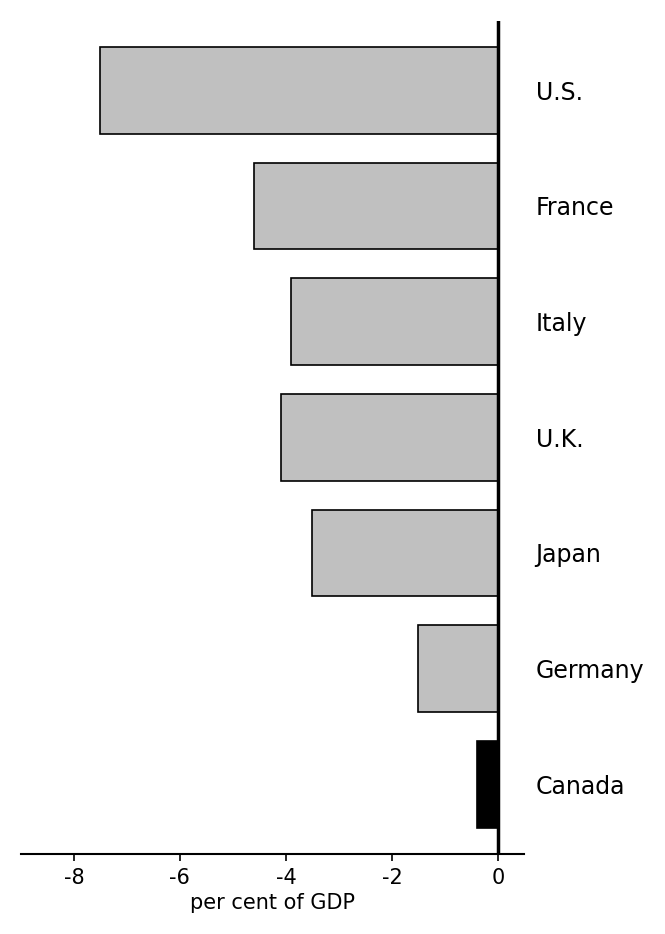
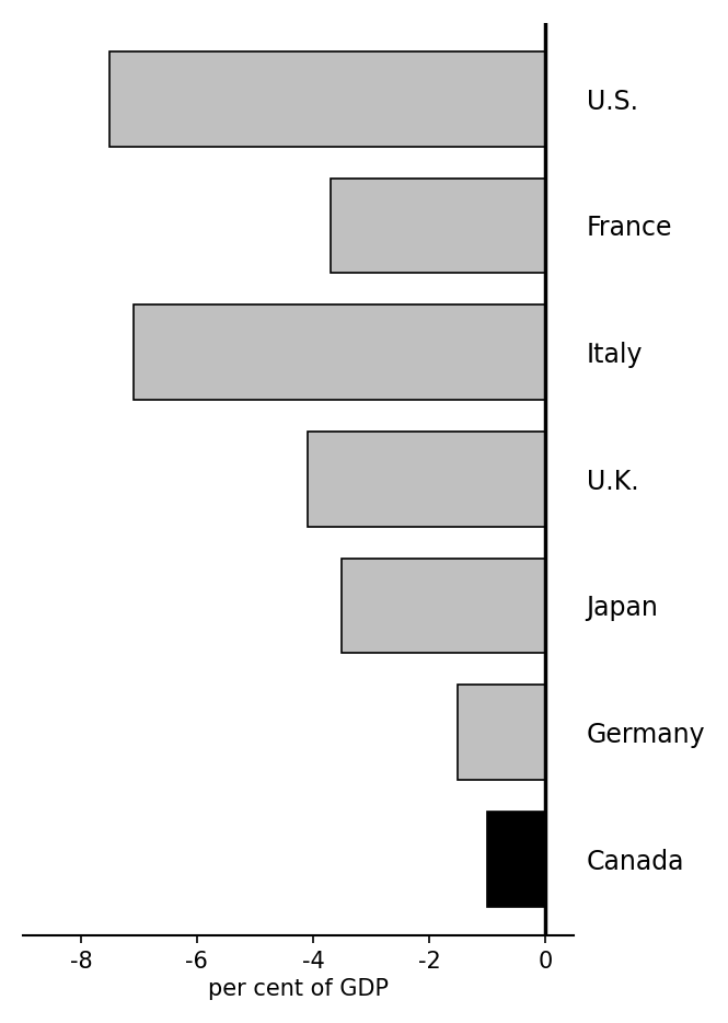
France: -4.6 -> -3.7
Italy: -3.9 -> -7.1
Canada: -0.4 -> -1.0
